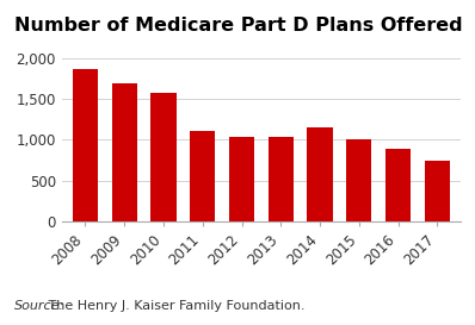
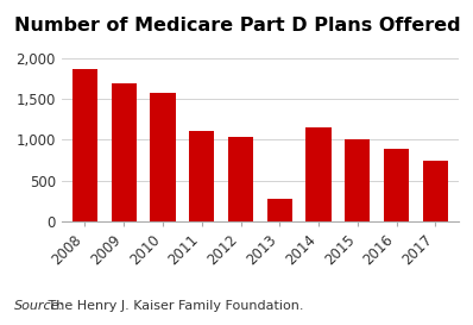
2013: 1,030 -> 280
